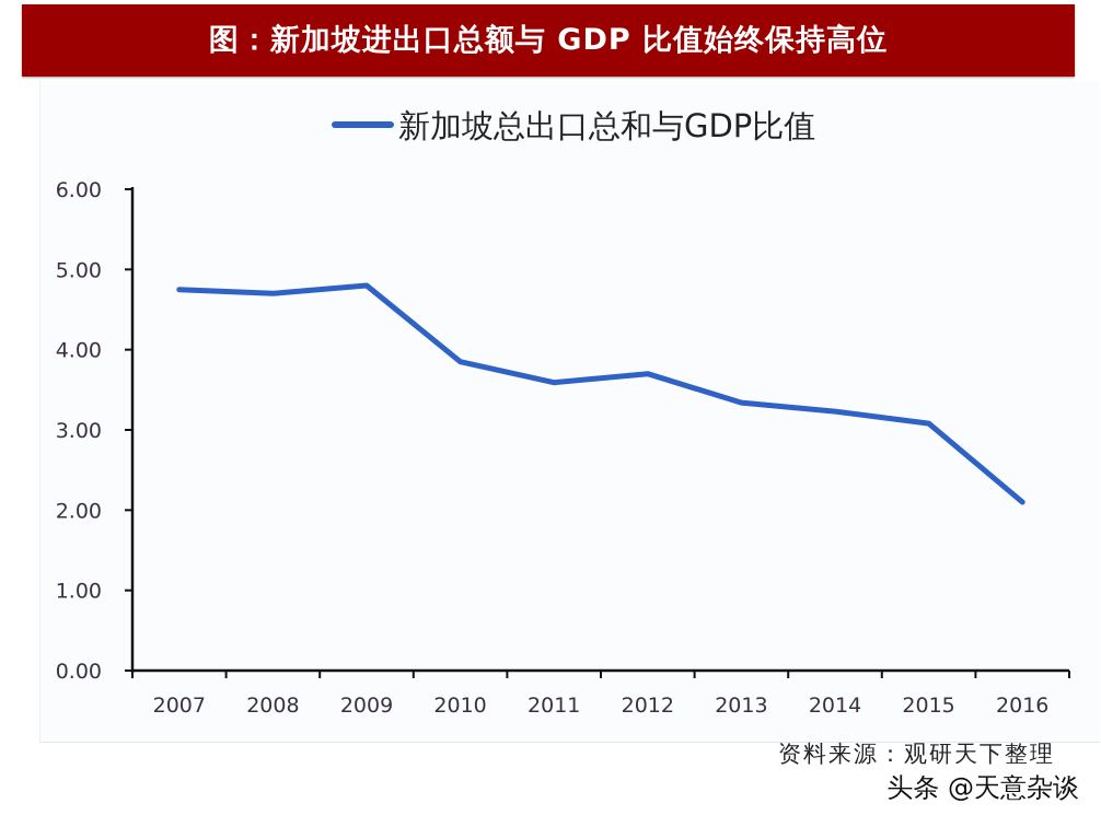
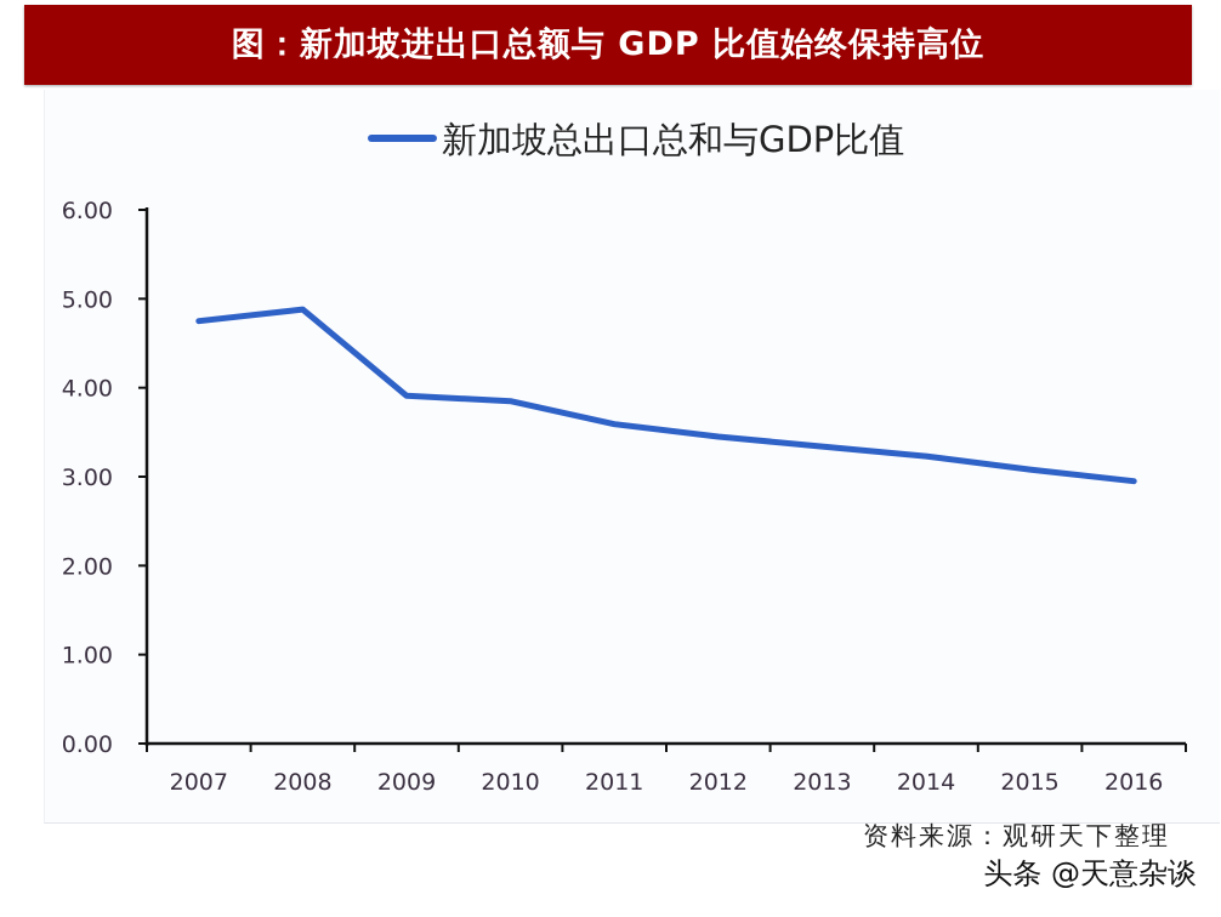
2008: 4.7 -> 4.9
2009: 4.8 -> 3.9
2012: 3.7 -> 3.5
2016: 2.1 -> 3.0
